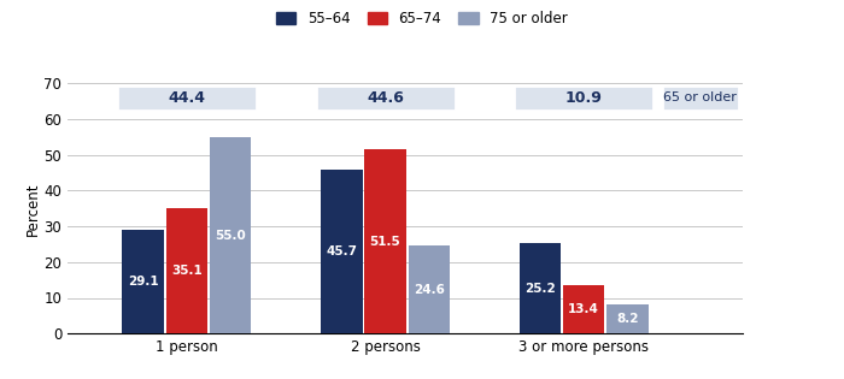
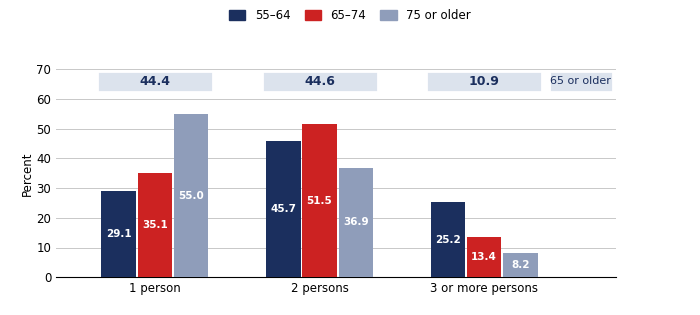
75 or older/2 persons: 24.6 -> 36.9
